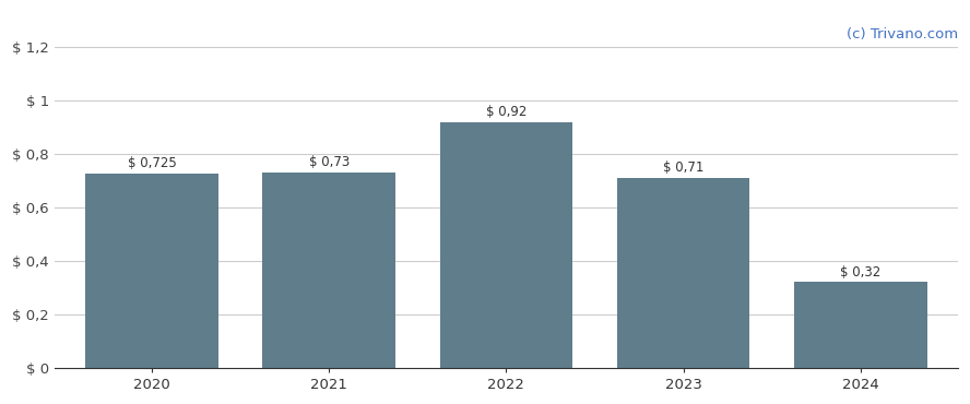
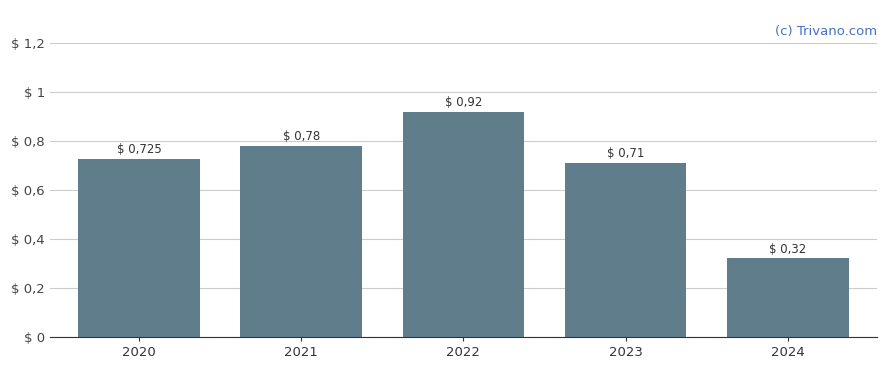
2021: 0,73 -> 0,78
